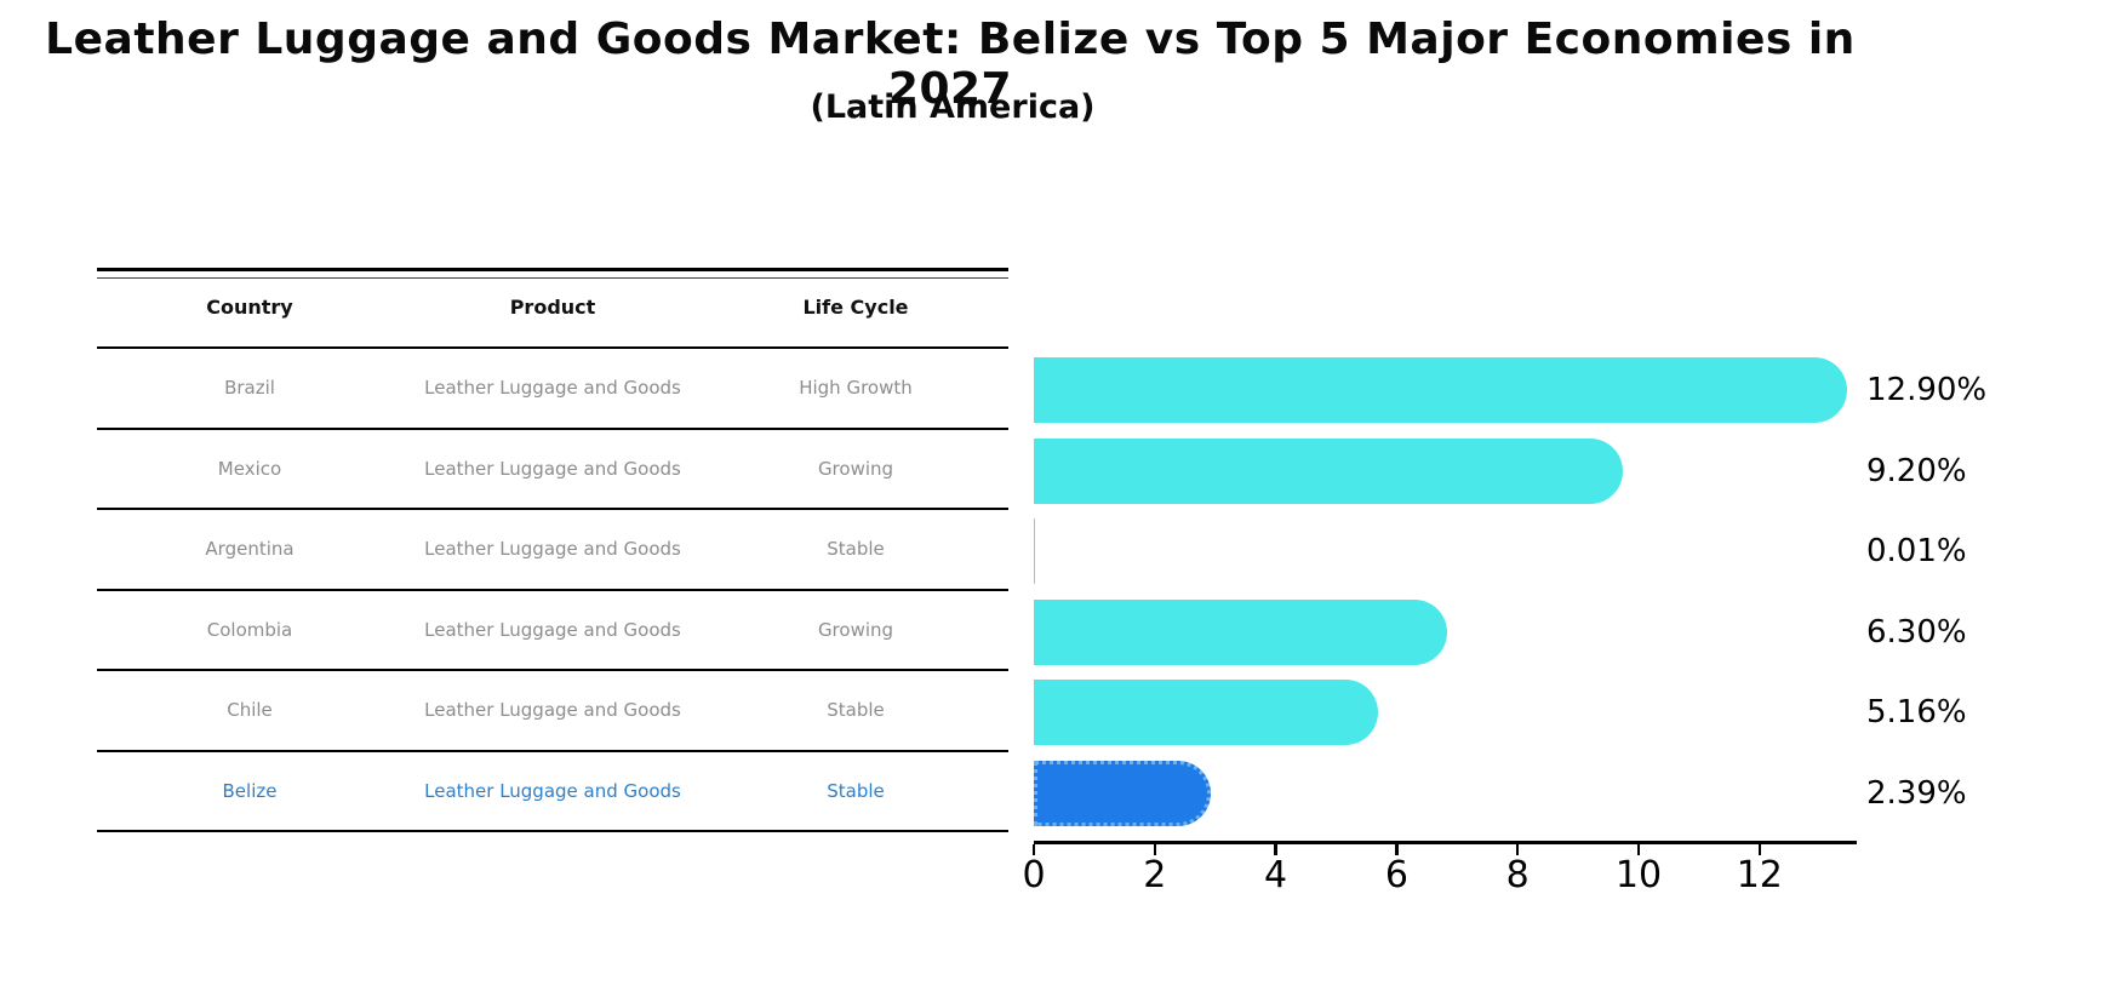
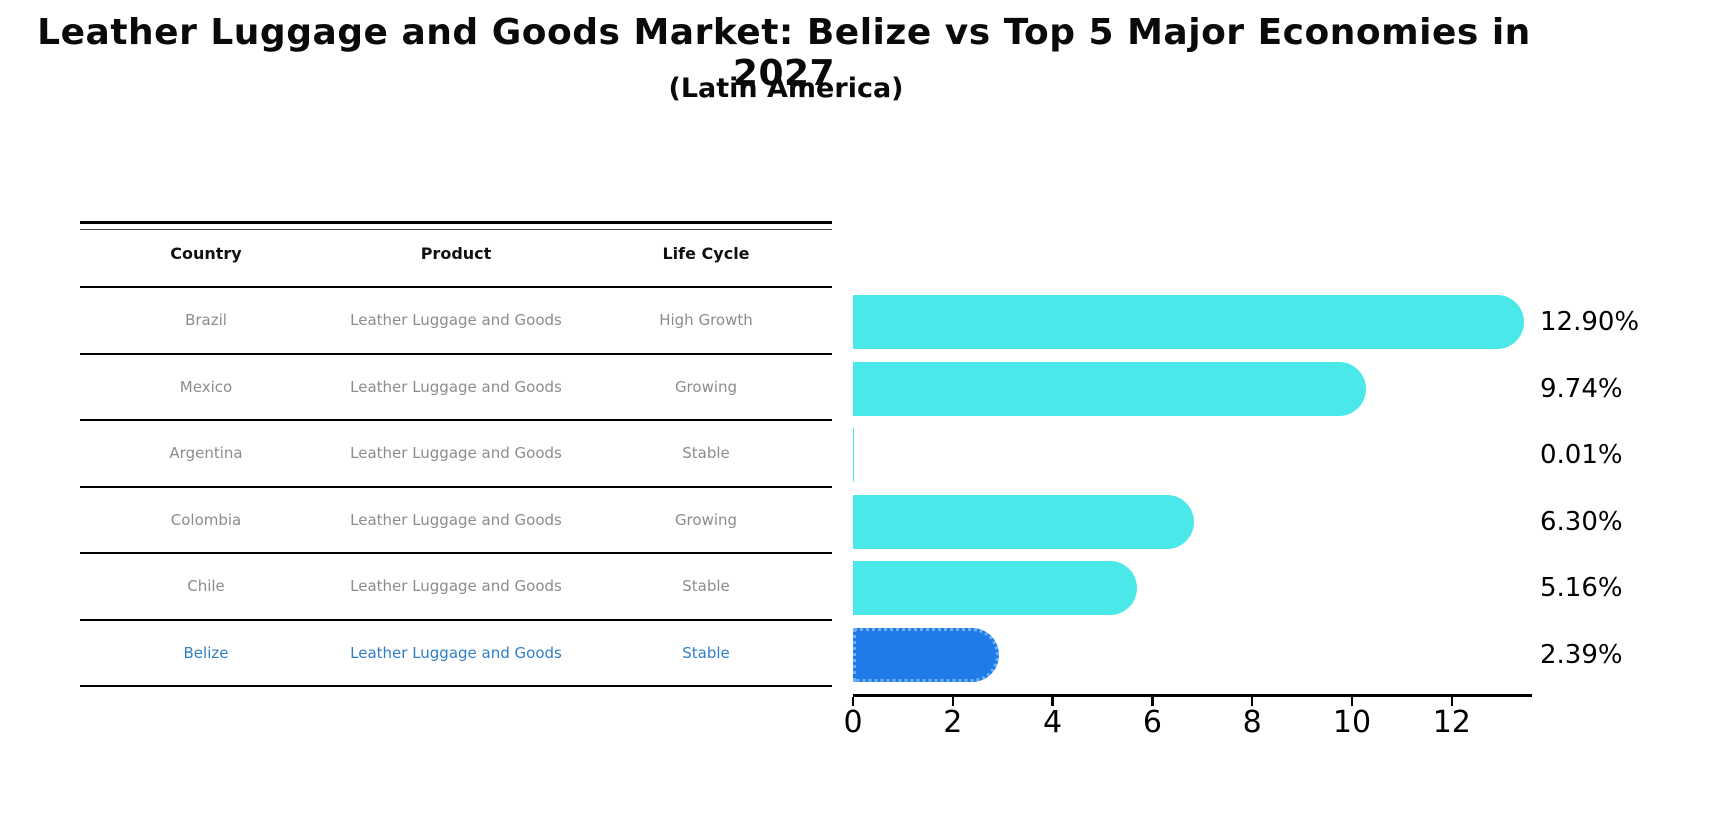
Mexico: 9.20% -> 9.74%
